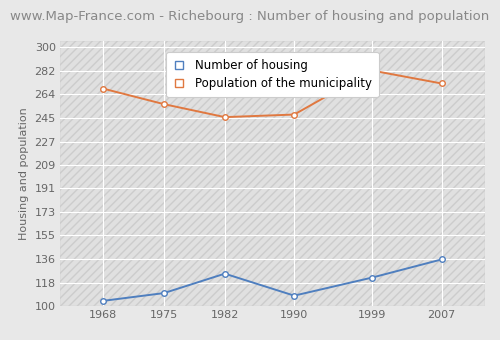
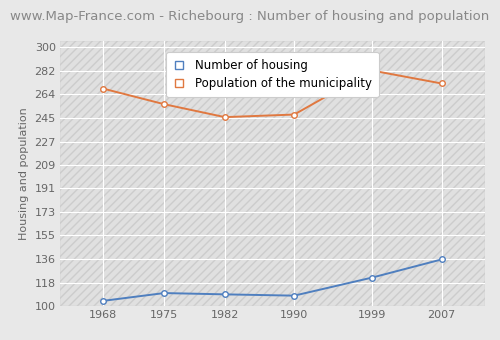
Number of housing/1982: 125 -> 109
